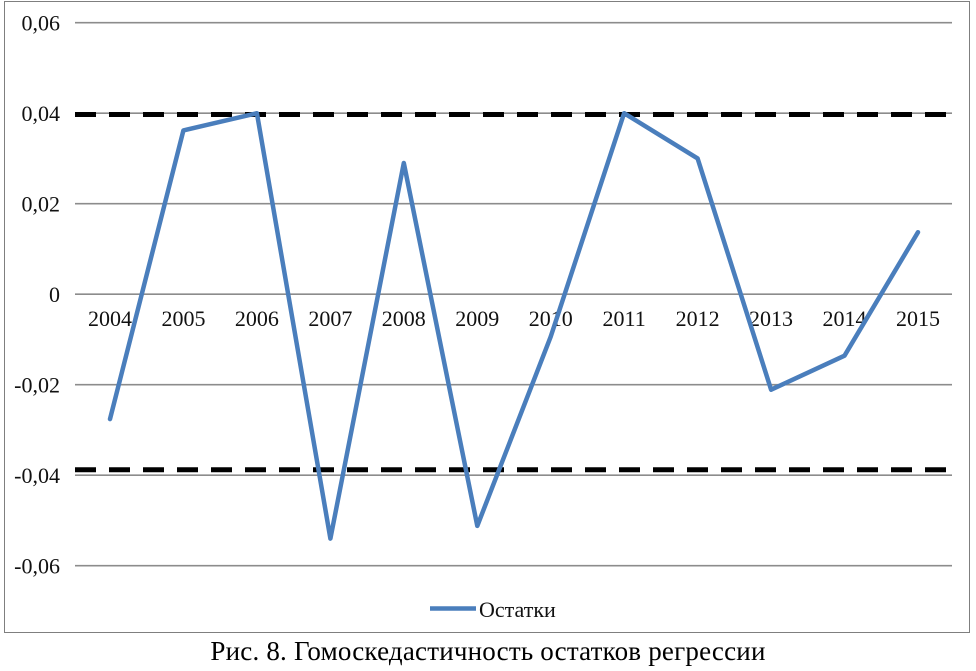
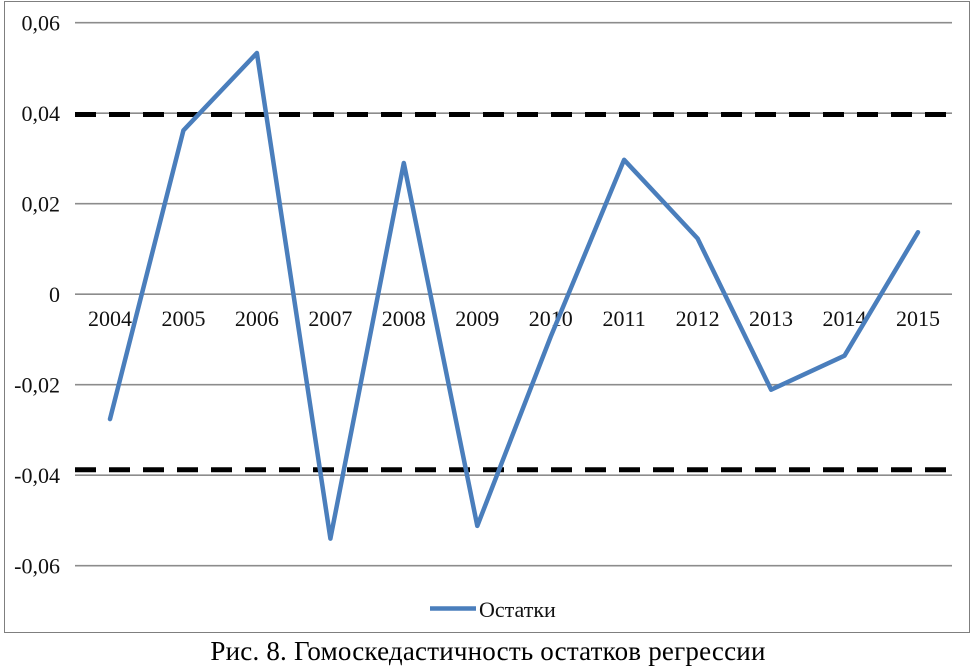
2006: 0,04 -> 0,05
2011: 0,04 -> 0,03
2012: 0,03 -> 0,01
